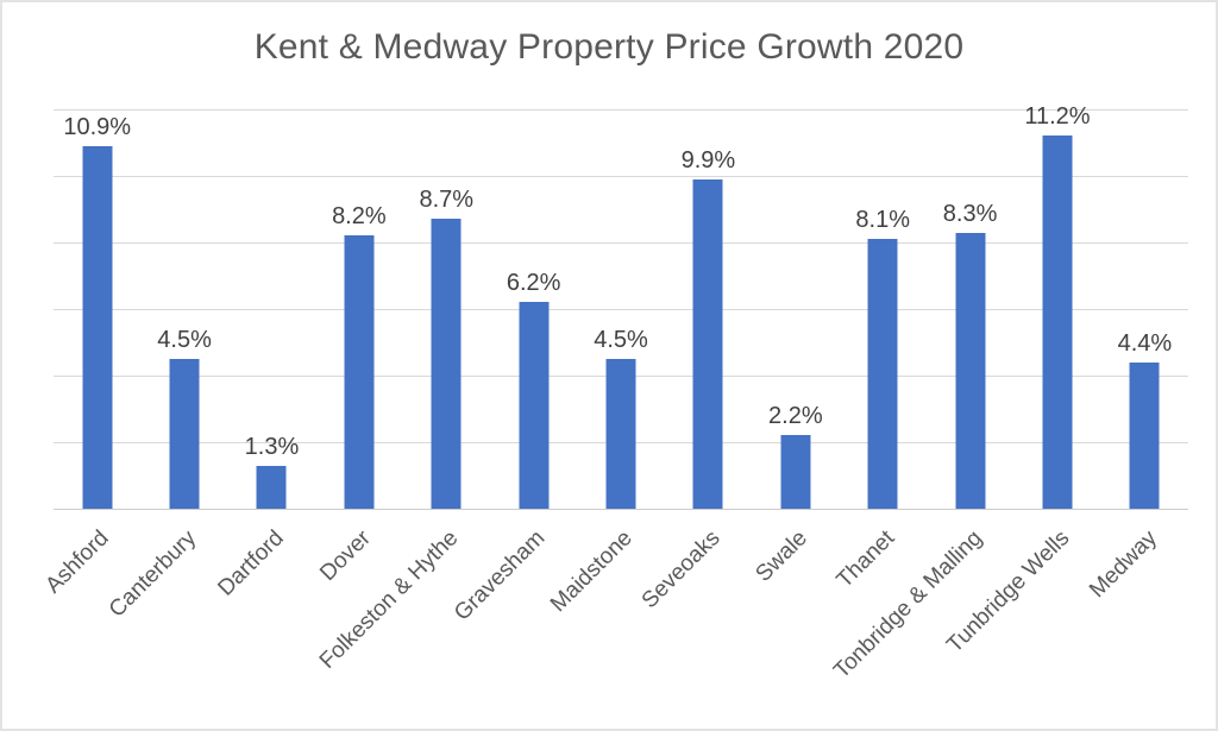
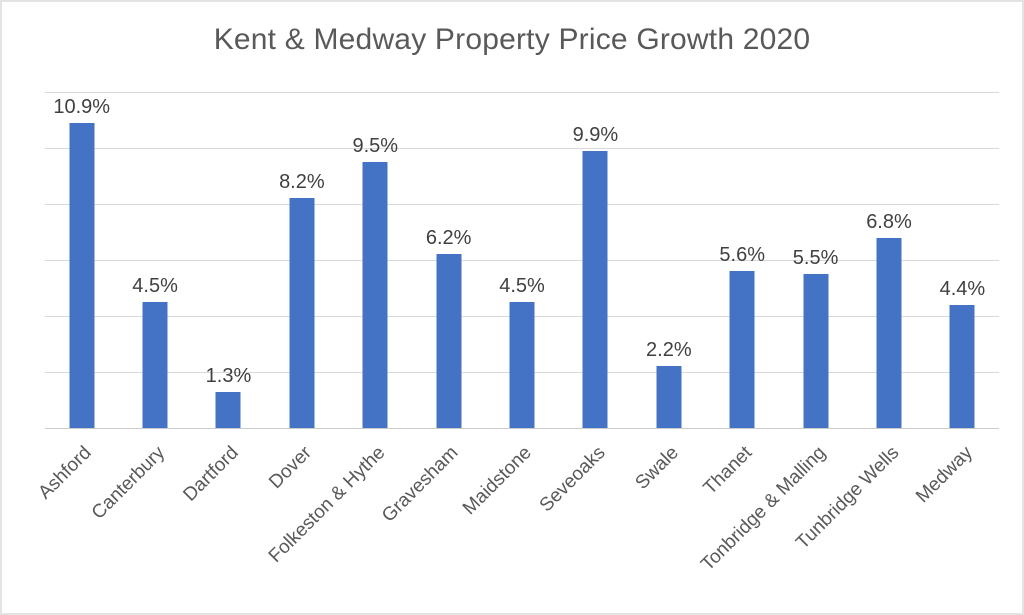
Folkeston & Hythe: 8.7% -> 9.5%
Thanet: 8.1% -> 5.6%
Tonbridge & Malling: 8.3% -> 5.5%
Tunbridge Wells: 11.2% -> 6.8%
